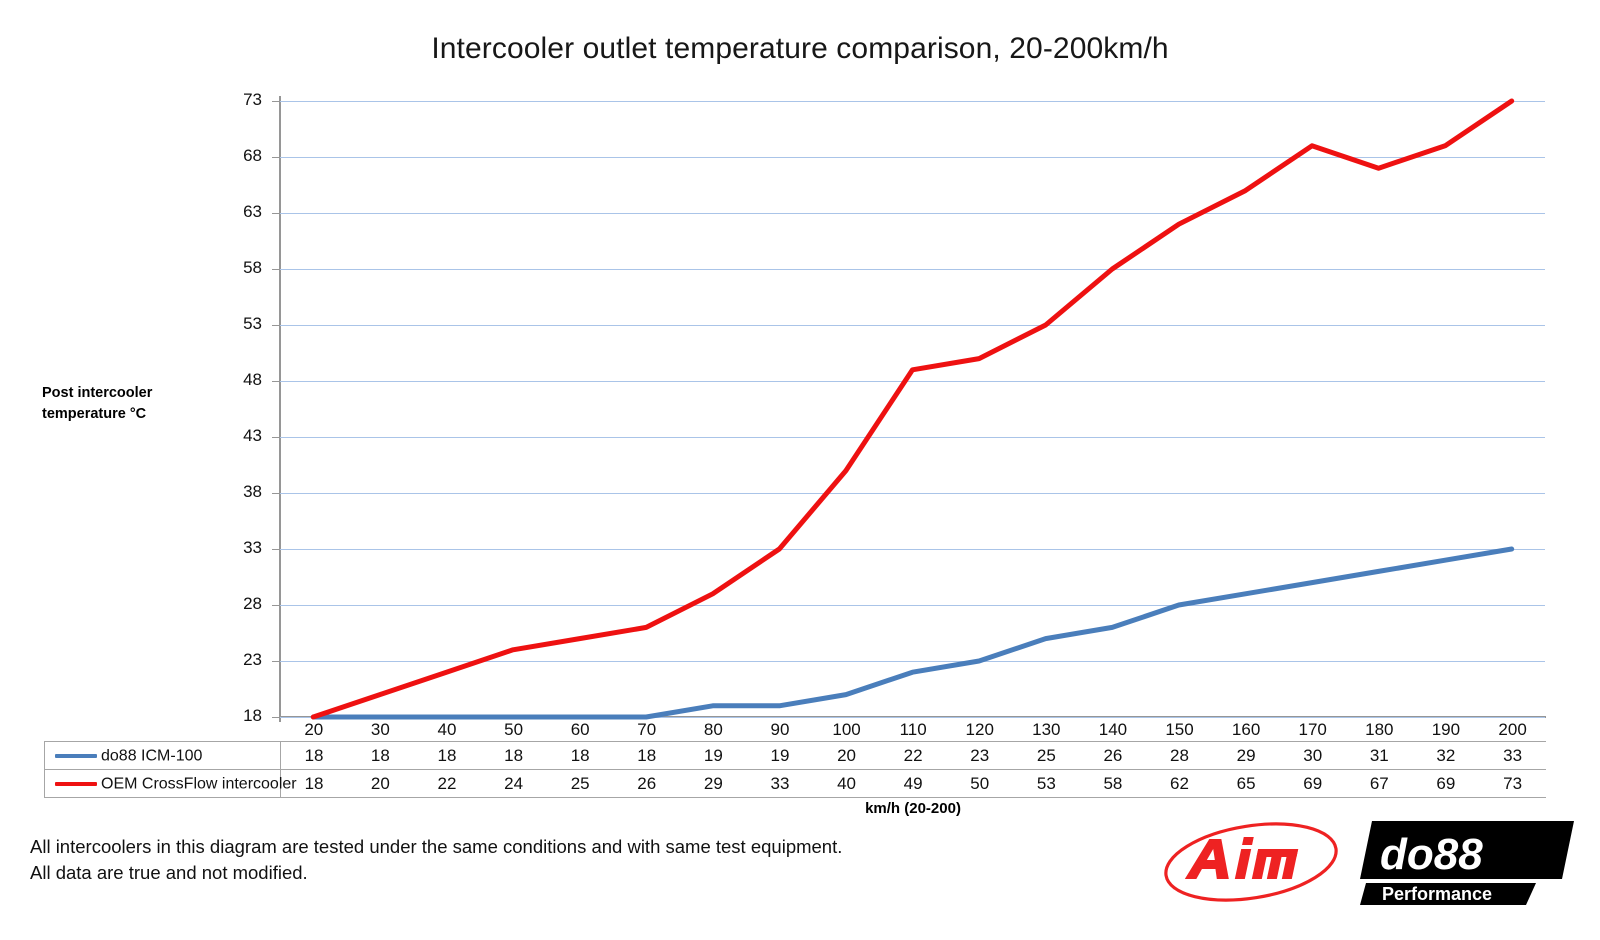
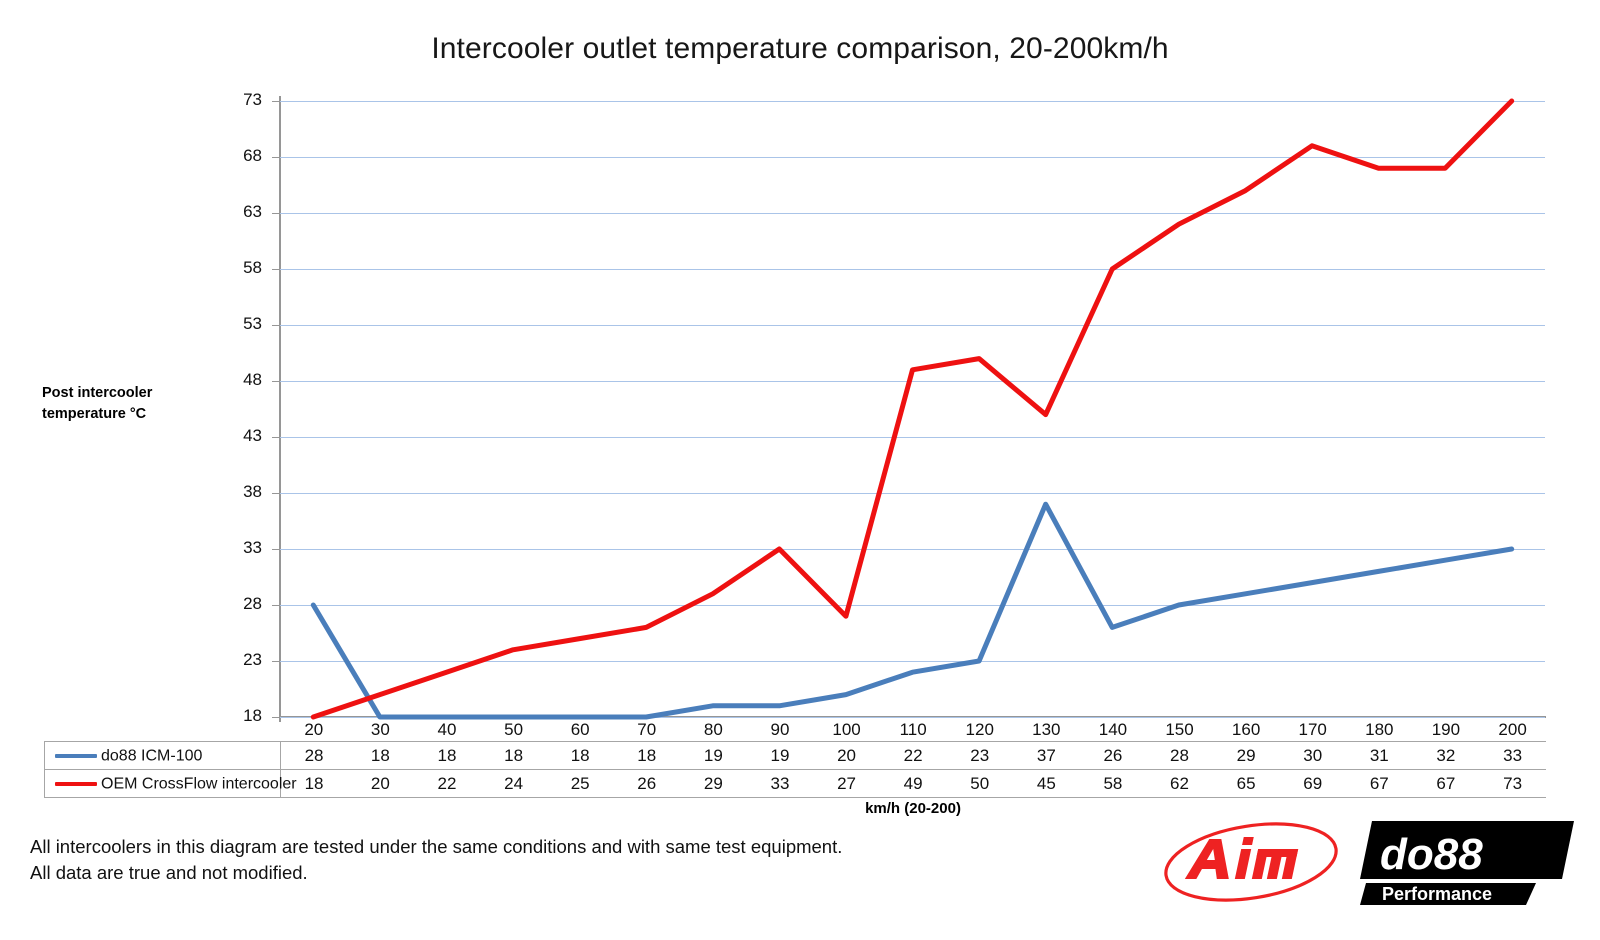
do88 ICM-100/20: 18 -> 28
OEM CrossFlow intercooler/100: 40 -> 27
do88 ICM-100/130: 25 -> 37
OEM CrossFlow intercooler/130: 53 -> 45
OEM CrossFlow intercooler/190: 69 -> 67
